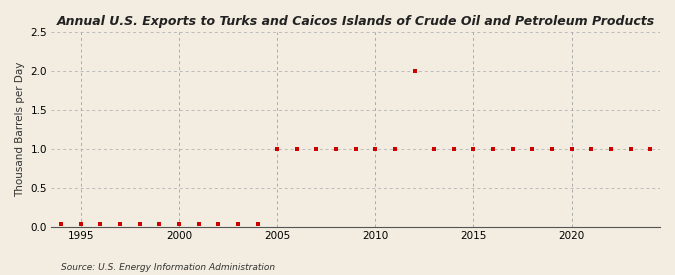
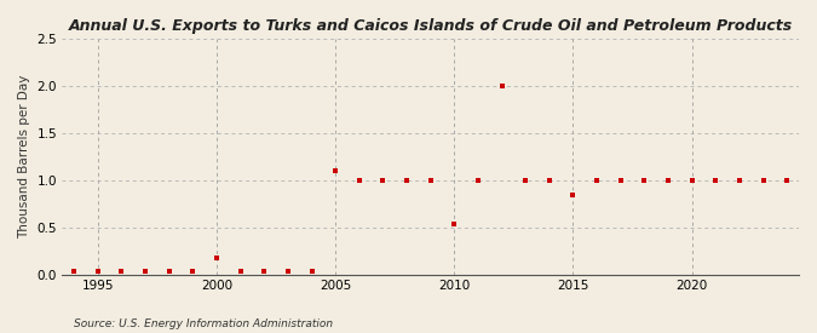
2000: 0.03 -> 0.18
2005: 1.00 -> 1.10
2010: 1.00 -> 0.54
2015: 1.00 -> 0.84
